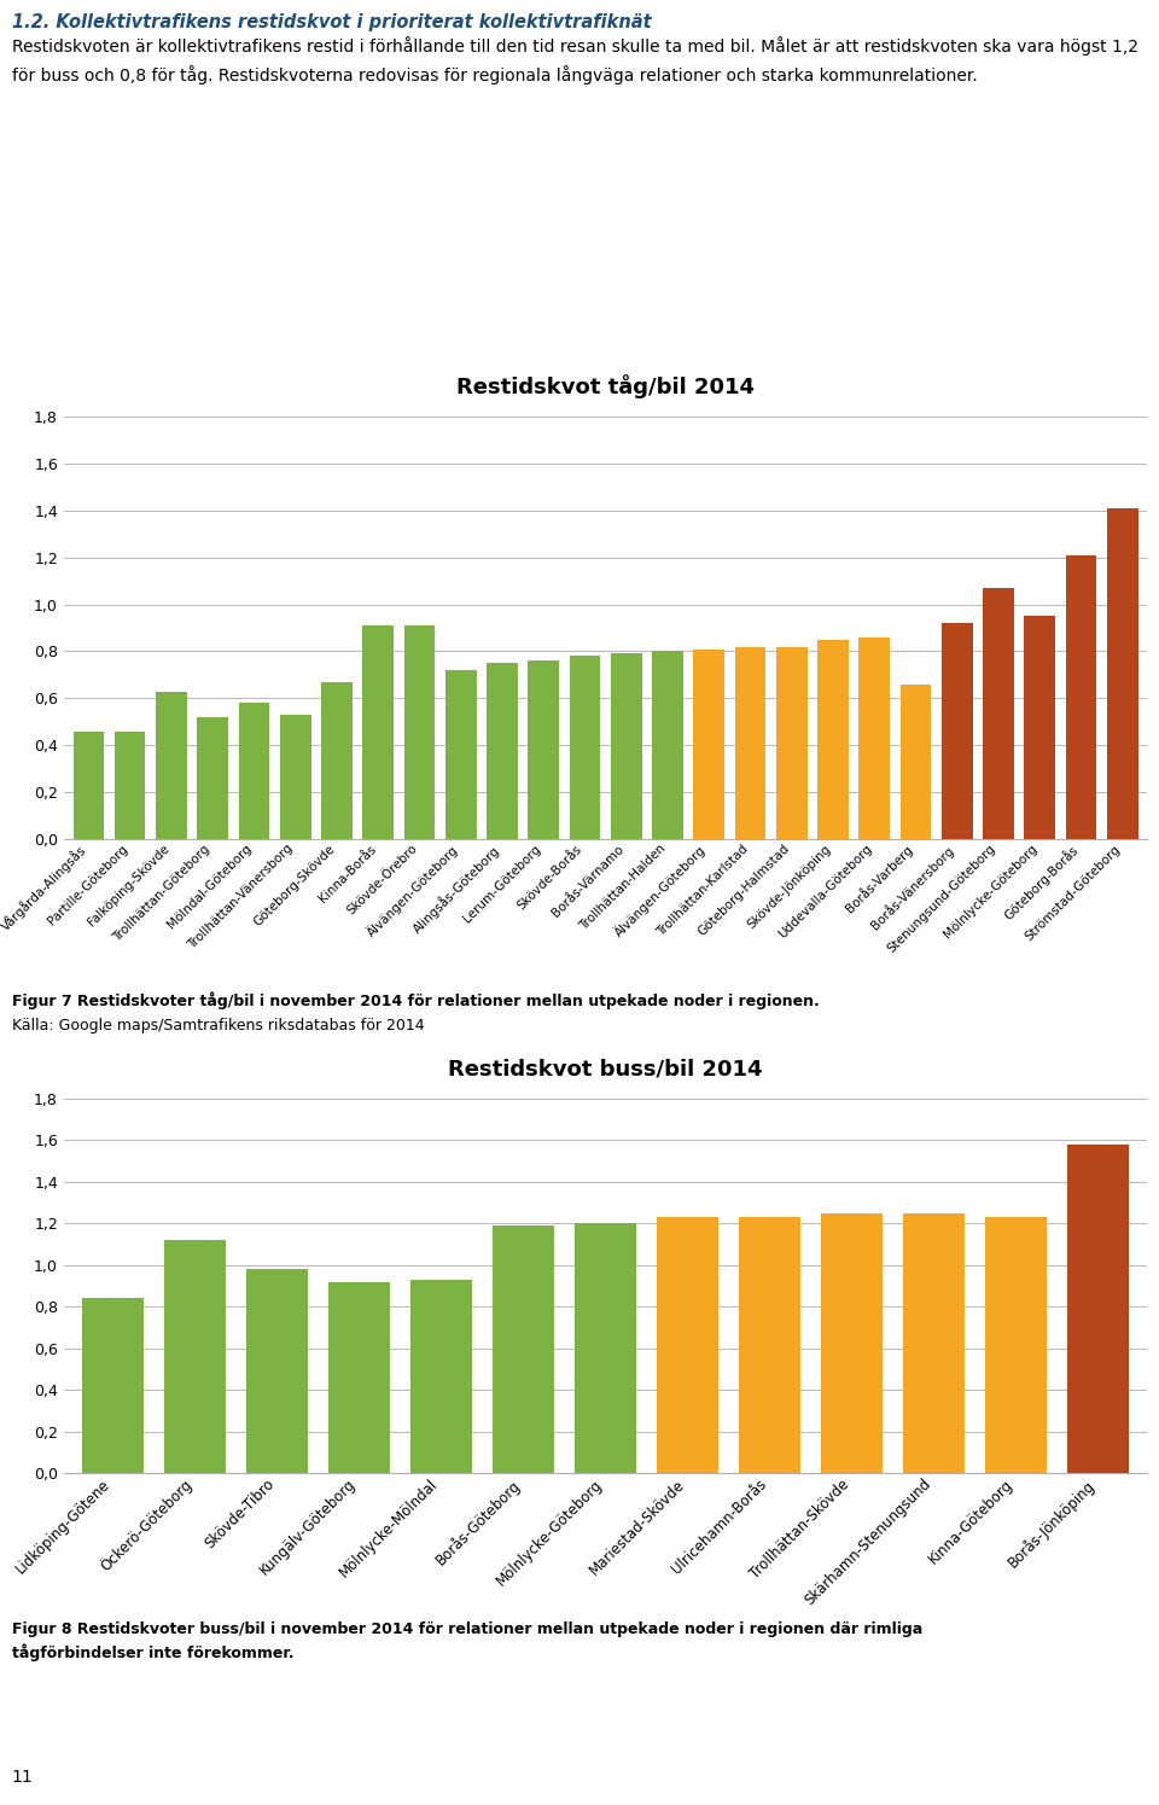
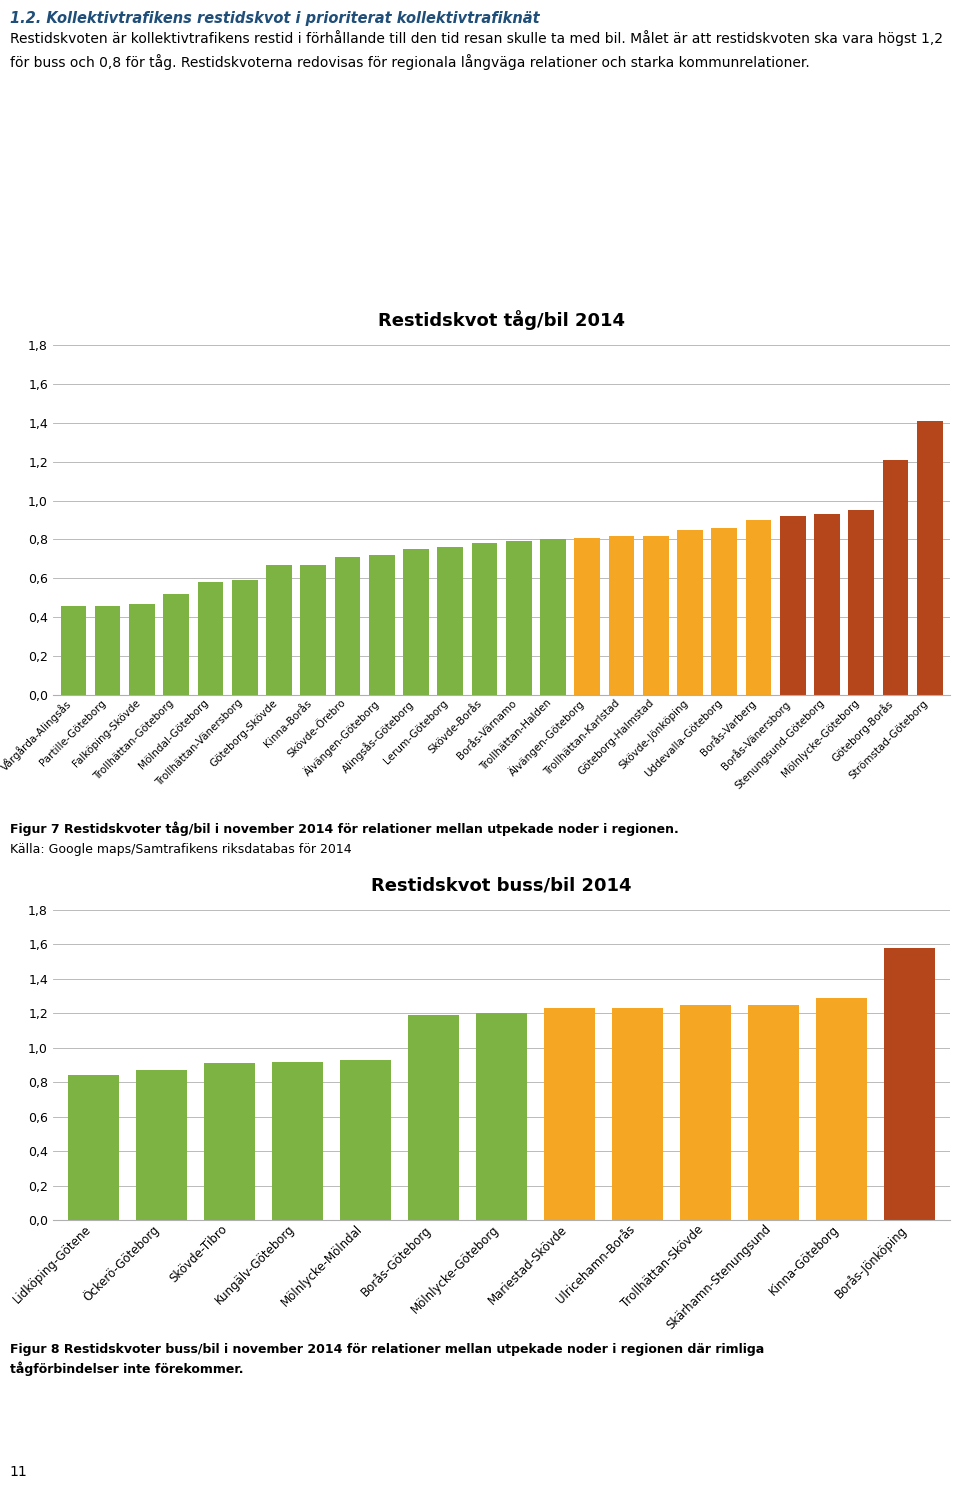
Restidskvot tåg/bil 2014/Falköping-Skövde: 0,63 -> 0,47
Restidskvot tåg/bil 2014/Trollhättan-Vänersborg: 0,53 -> 0,59
Restidskvot tåg/bil 2014/Kinna-Borås: 0,91 -> 0,67
Restidskvot tåg/bil 2014/Skövde-Örebro: 0,91 -> 0,71
Restidskvot tåg/bil 2014/Borås-Varberg: 0,66 -> 0,90
Restidskvot tåg/bil 2014/Stenungsund-Göteborg: 1,07 -> 0,93
Restidskvot buss/bil 2014/Öckerö-Göteborg: 1,12 -> 0,87
Restidskvot buss/bil 2014/Skövde-Tibro: 0,98 -> 0,91
Restidskvot buss/bil 2014/Kinna-Göteborg: 1,23 -> 1,29
